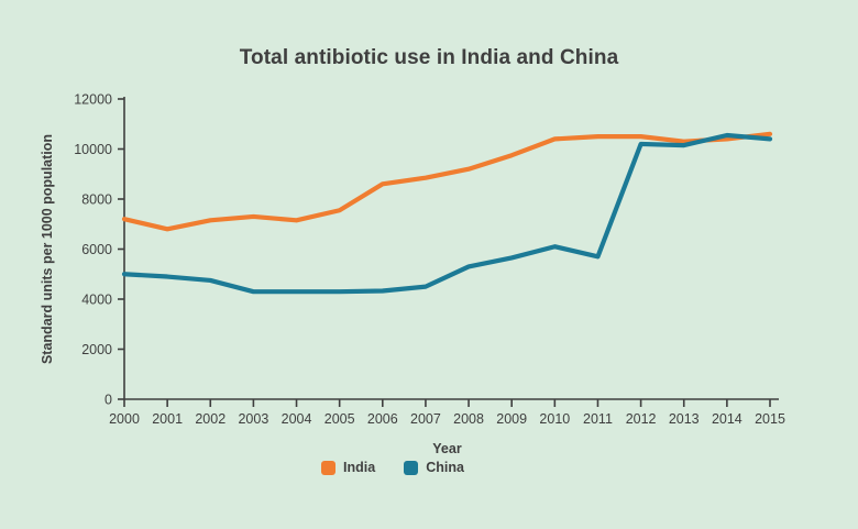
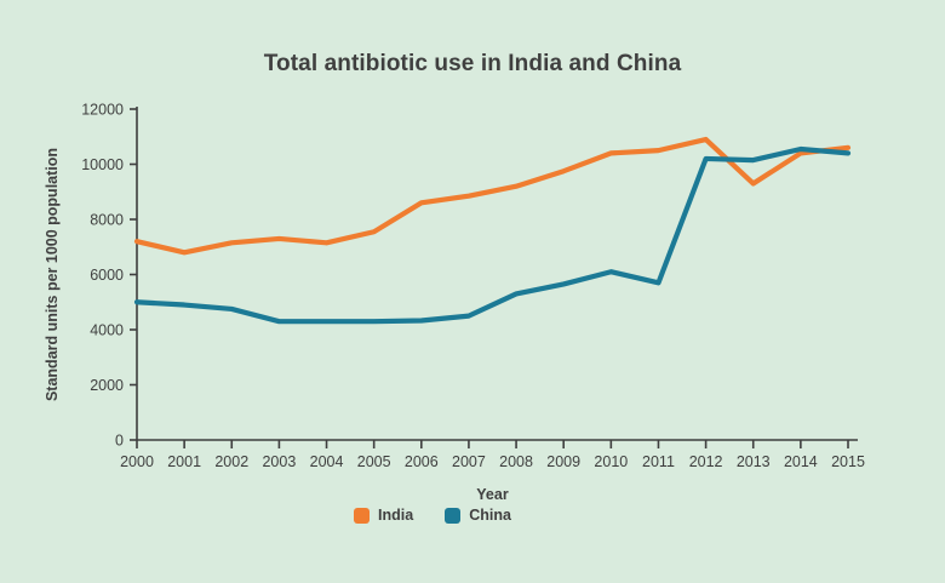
India/2012: 10500 -> 10900
India/2013: 10300 -> 9300
